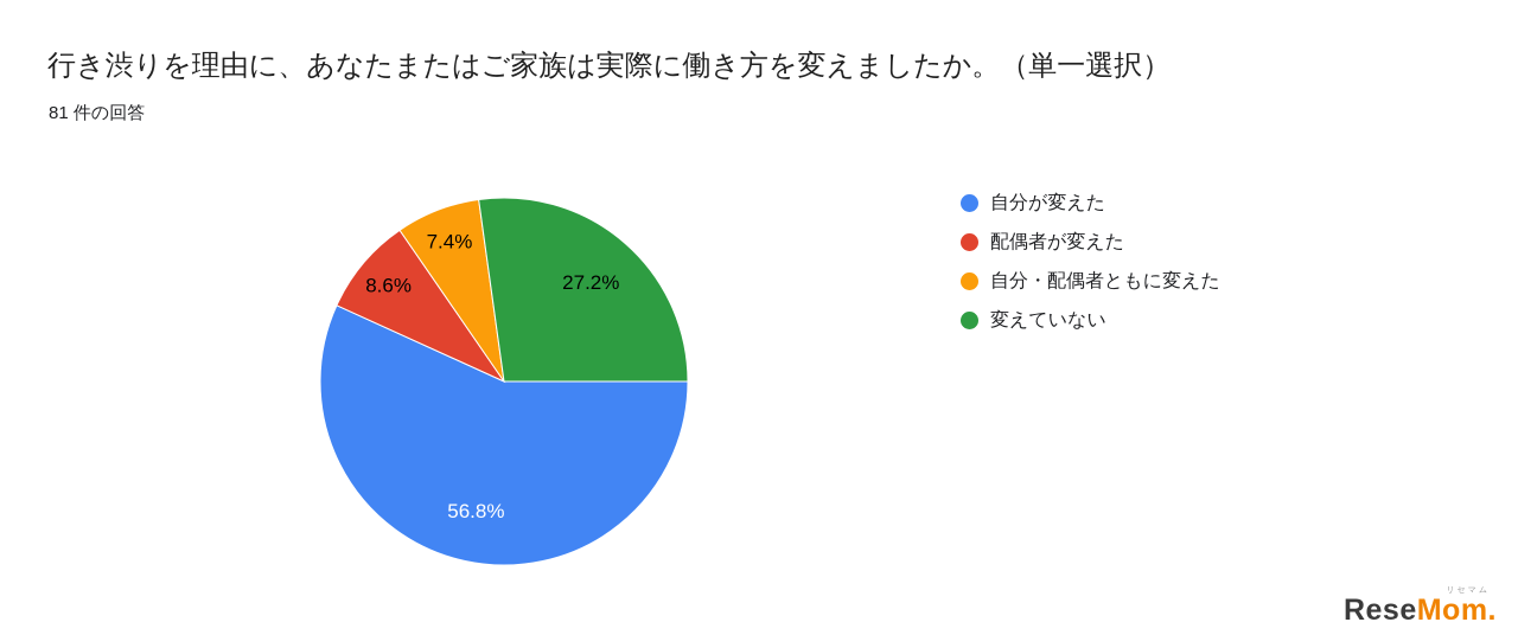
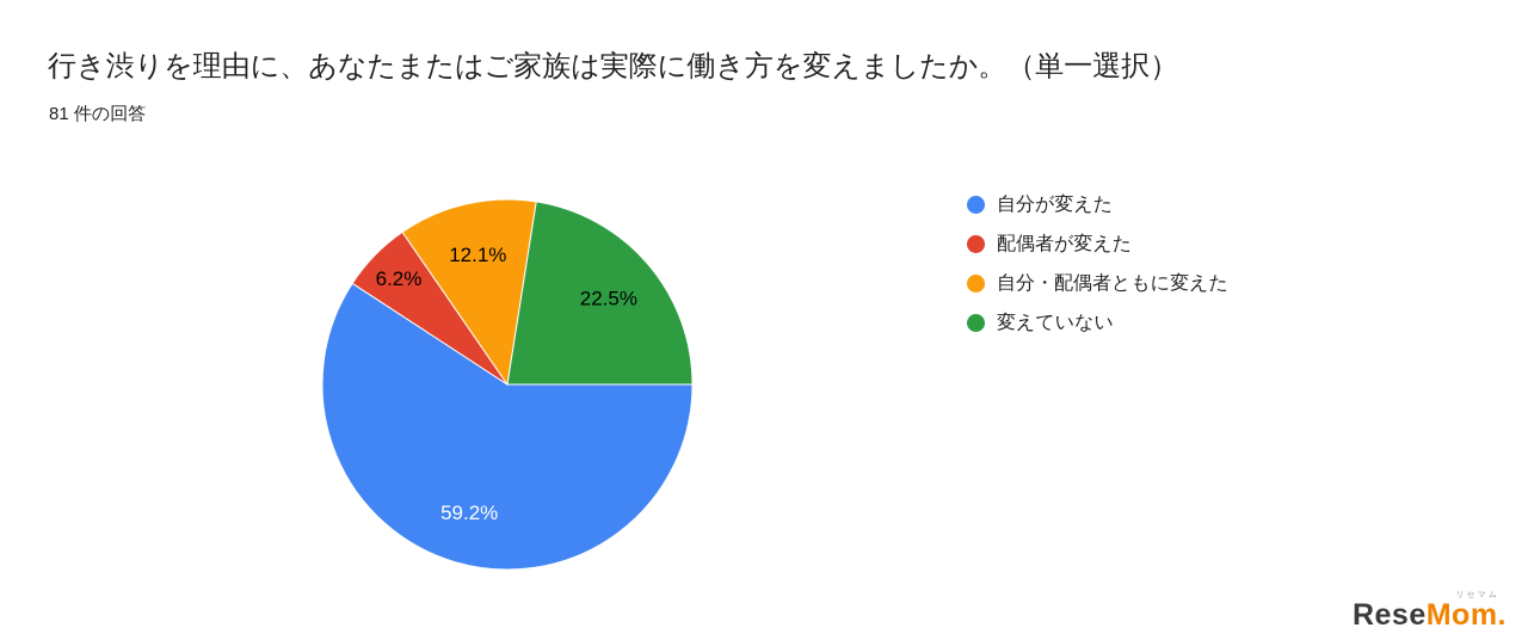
自分が変えた: 56.8% -> 59.2%
配偶者が変えた: 8.6% -> 6.2%
自分・配偶者ともに変えた: 7.4% -> 12.1%
変えていない: 27.2% -> 22.5%
